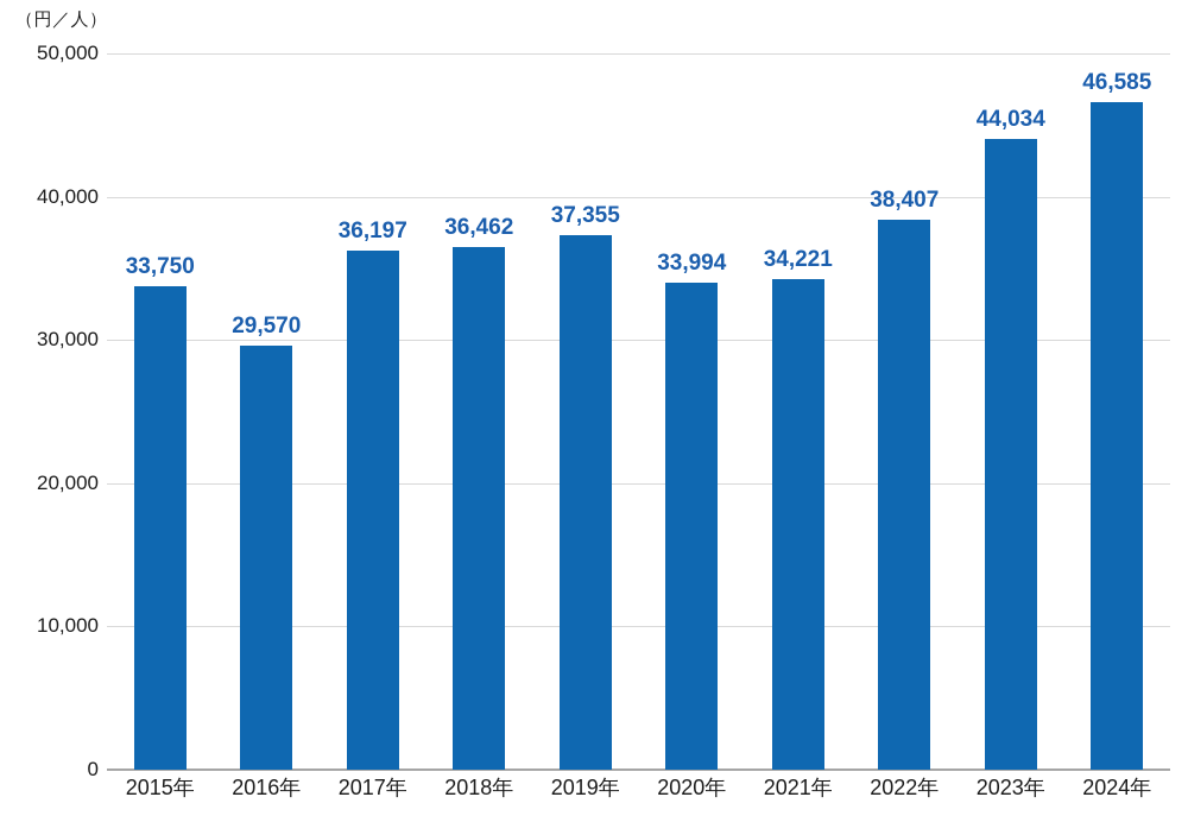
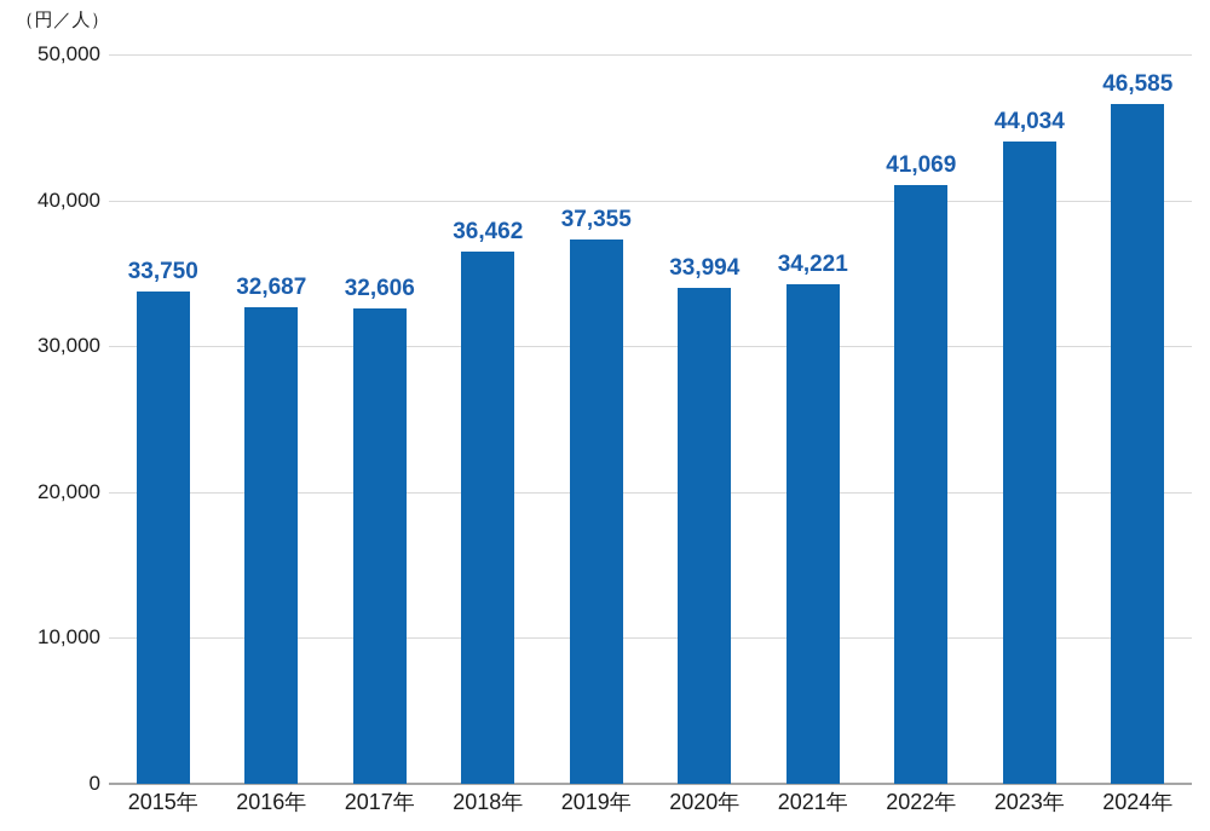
2016年: 29,570 -> 32,687
2017年: 36,197 -> 32,606
2022年: 38,407 -> 41,069
